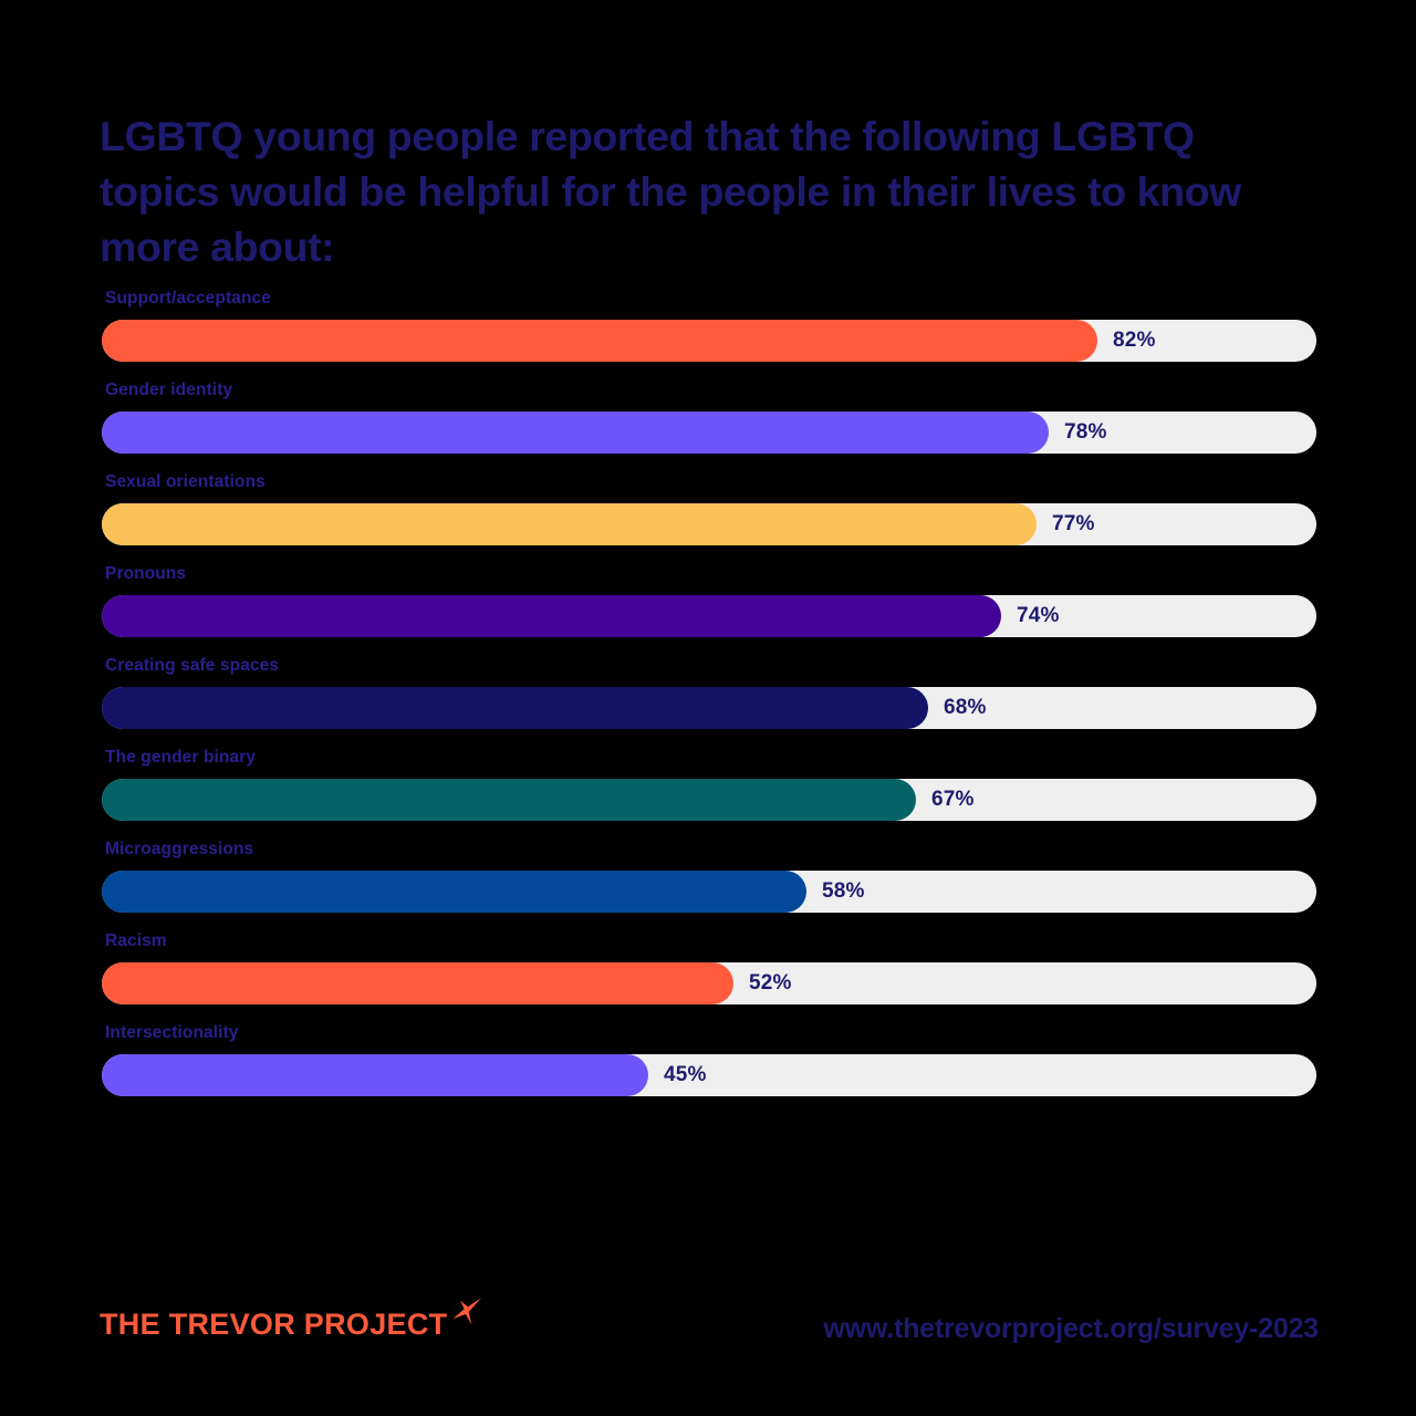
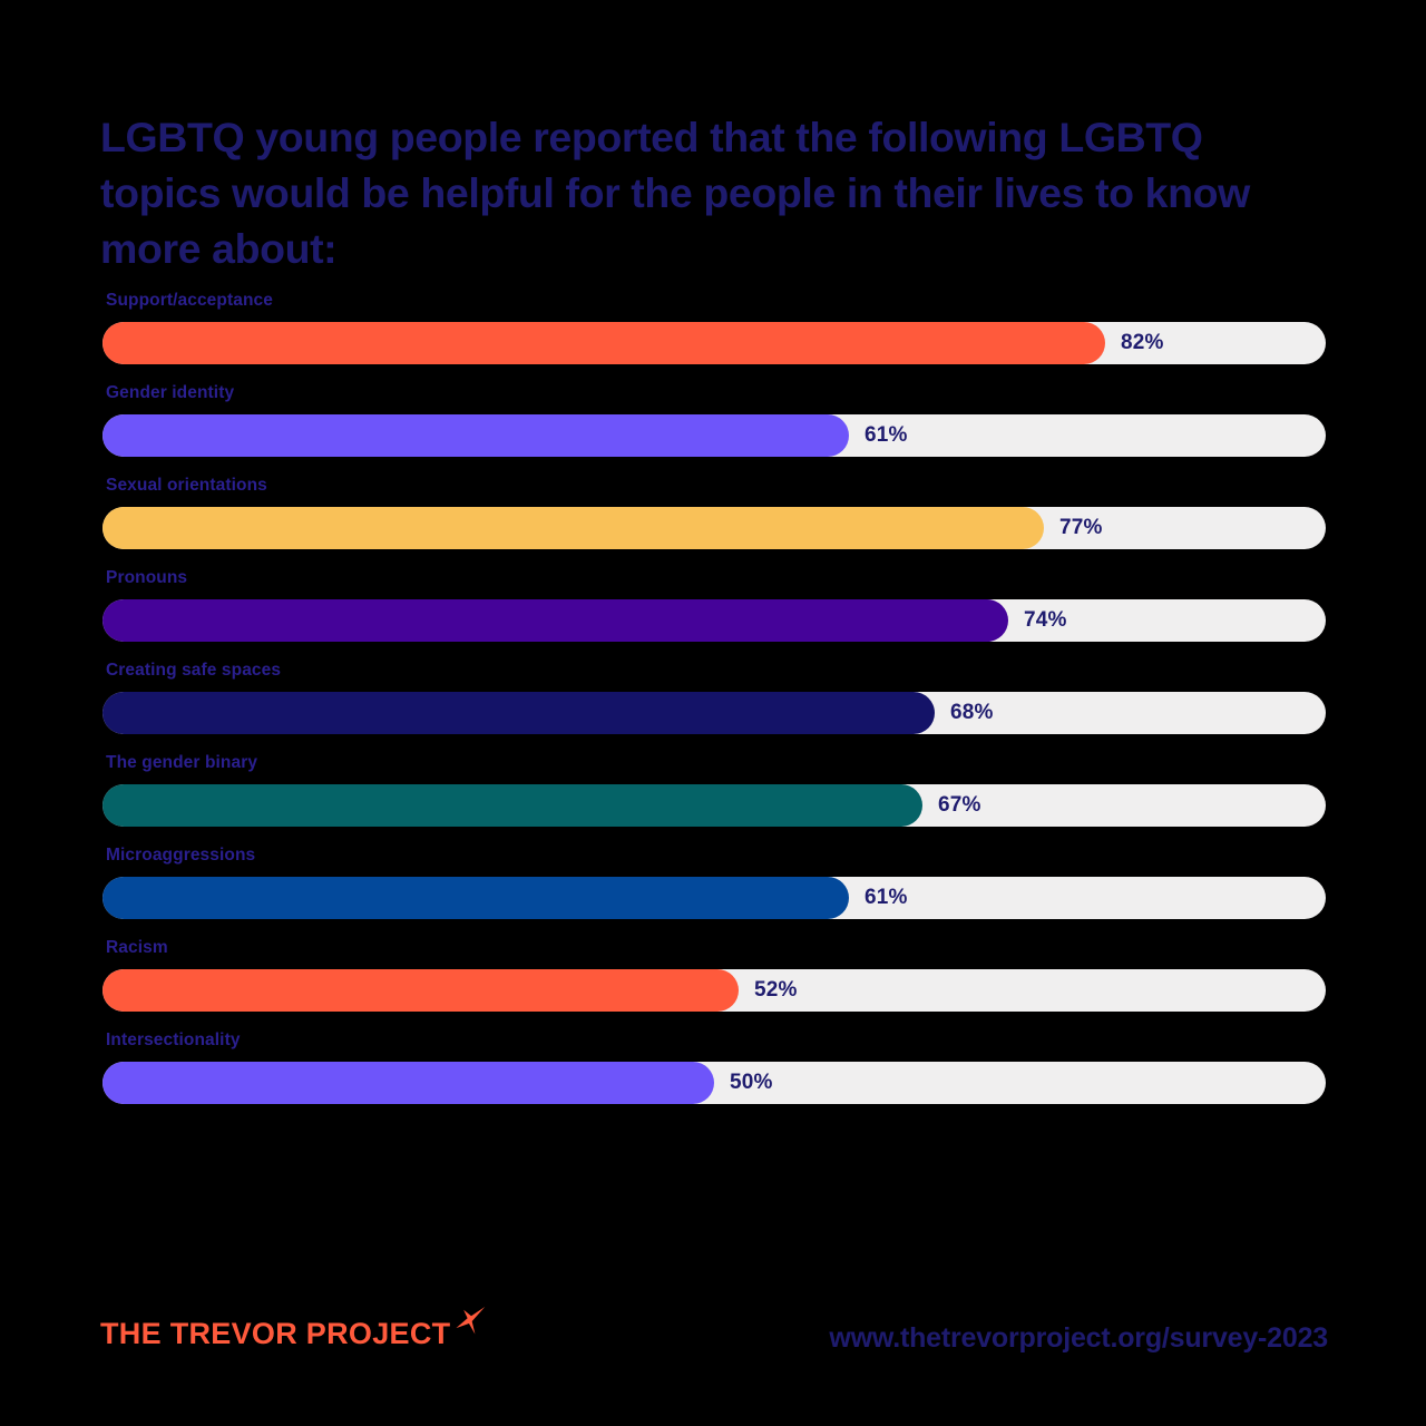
Gender identity: 78% -> 61%
Microaggressions: 58% -> 61%
Intersectionality: 45% -> 50%
